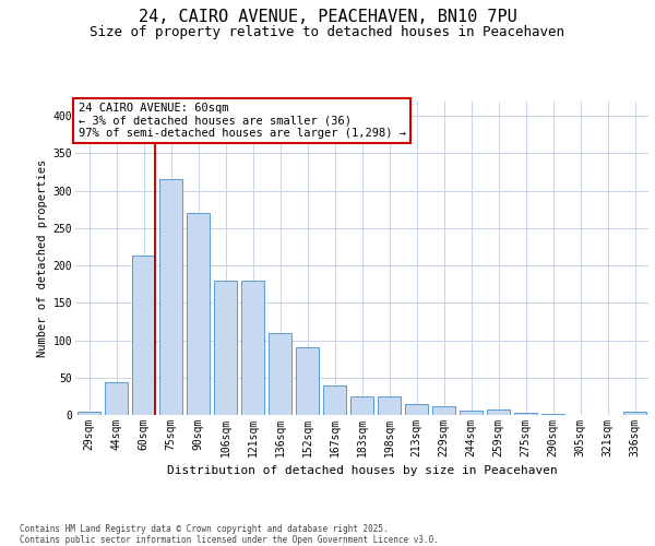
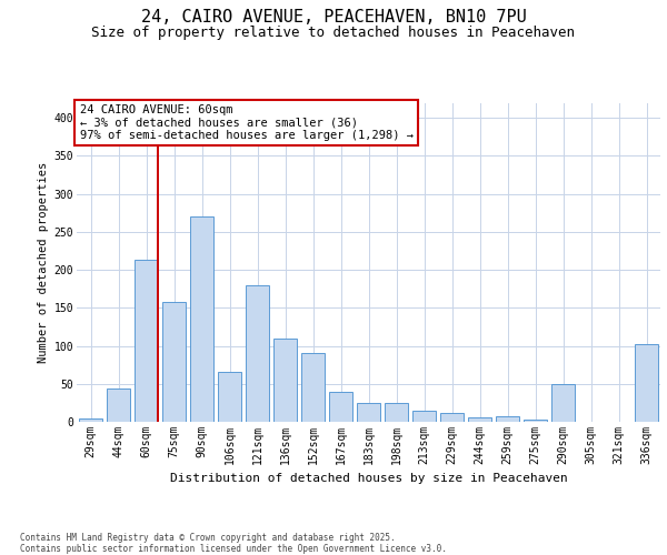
75sqm: 315 -> 158
106sqm: 179 -> 66
290sqm: 1 -> 50
336sqm: 4 -> 102
